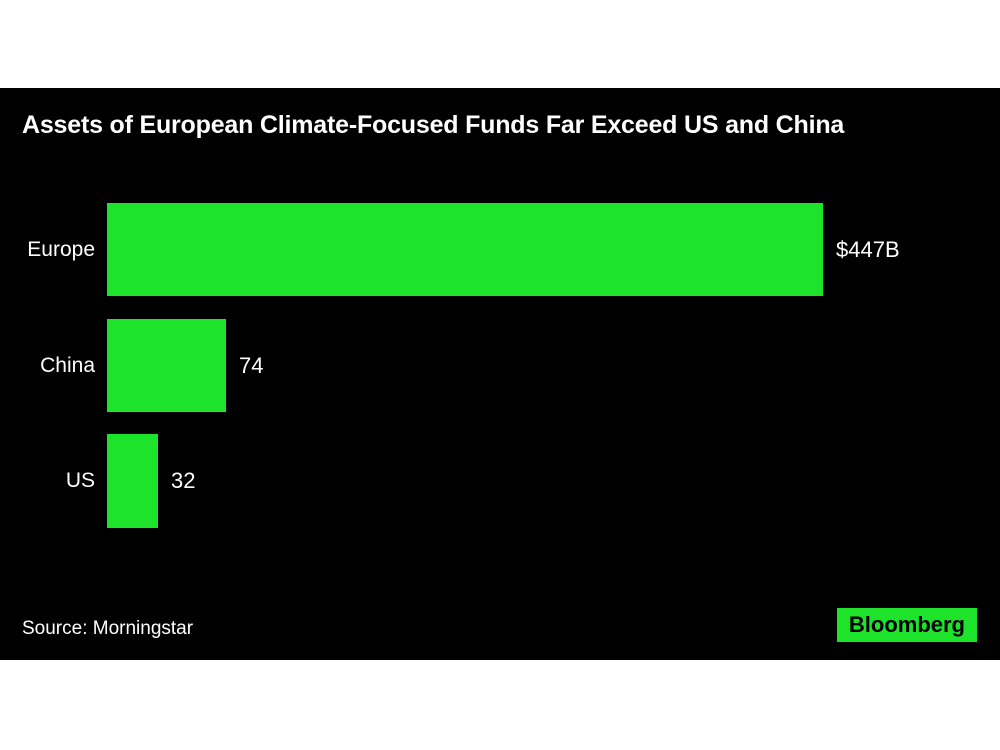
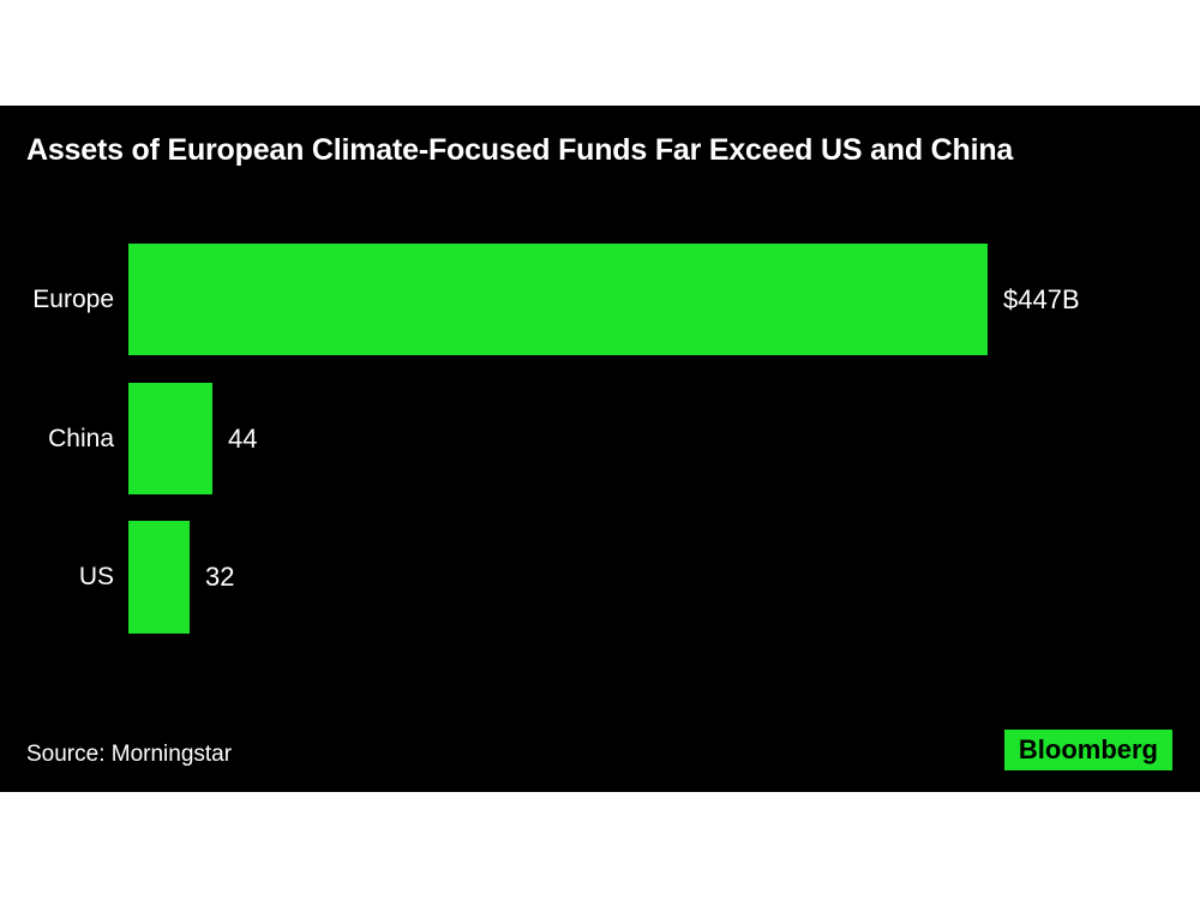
China: 74 -> 44
